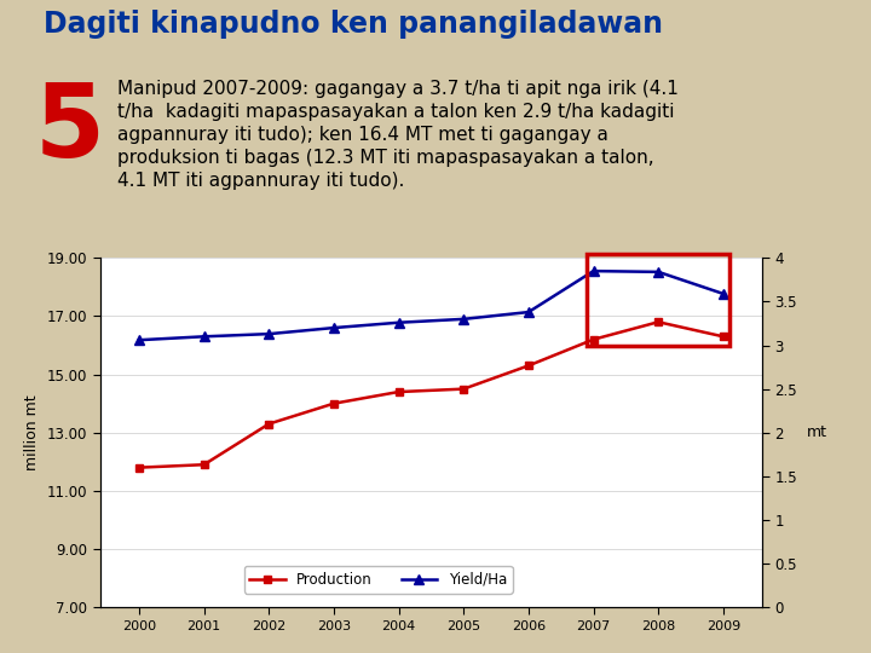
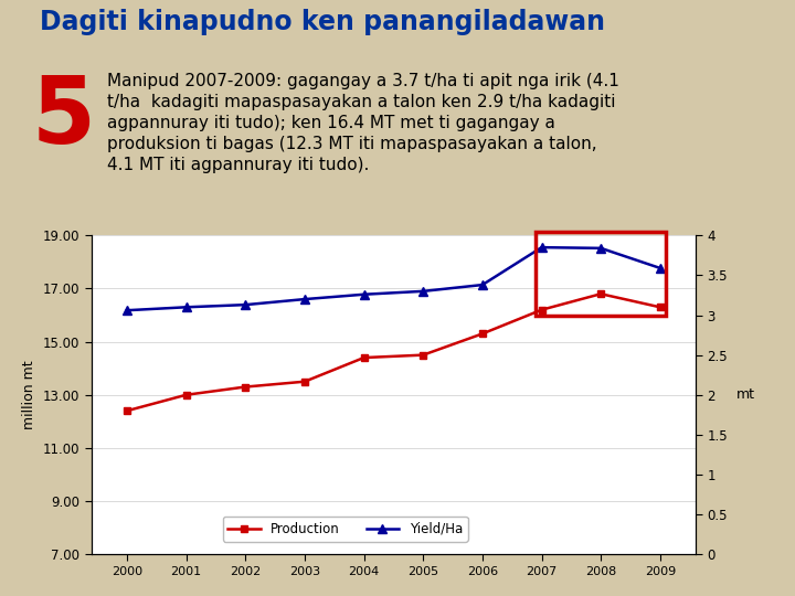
Production/2000: 11.8 -> 12.4
Production/2001: 11.9 -> 13.0
Production/2003: 14.0 -> 13.5
